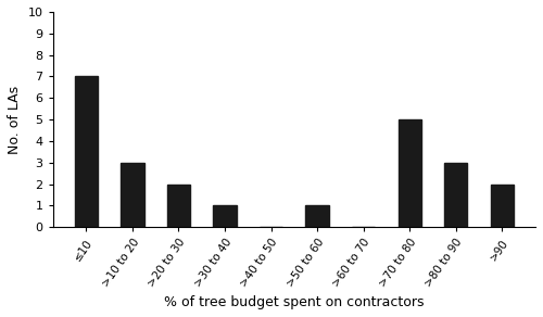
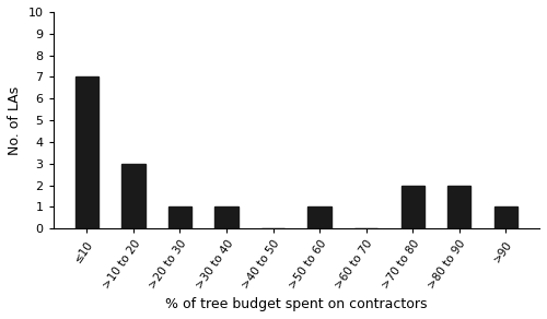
>20 to 30: 2 -> 1
>70 to 80: 5 -> 2
>80 to 90: 3 -> 2
>90: 2 -> 1
